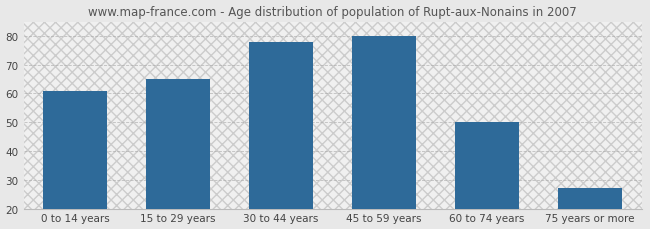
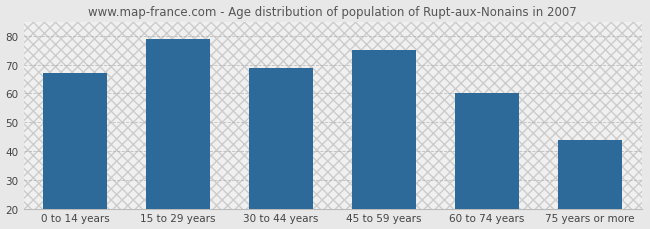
0 to 14 years: 61 -> 67
15 to 29 years: 65 -> 79
30 to 44 years: 78 -> 69
45 to 59 years: 80 -> 75
60 to 74 years: 50 -> 60
75 years or more: 27 -> 44
